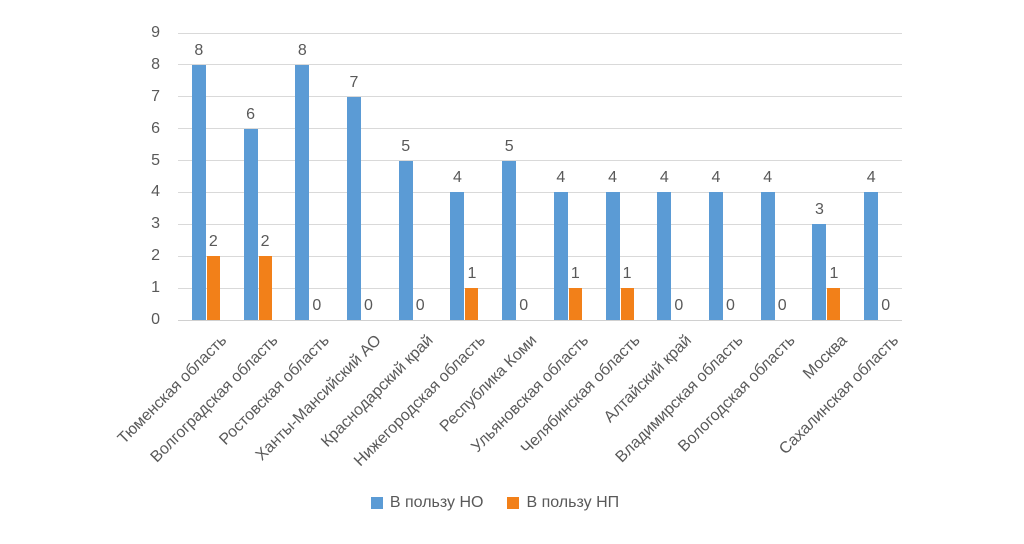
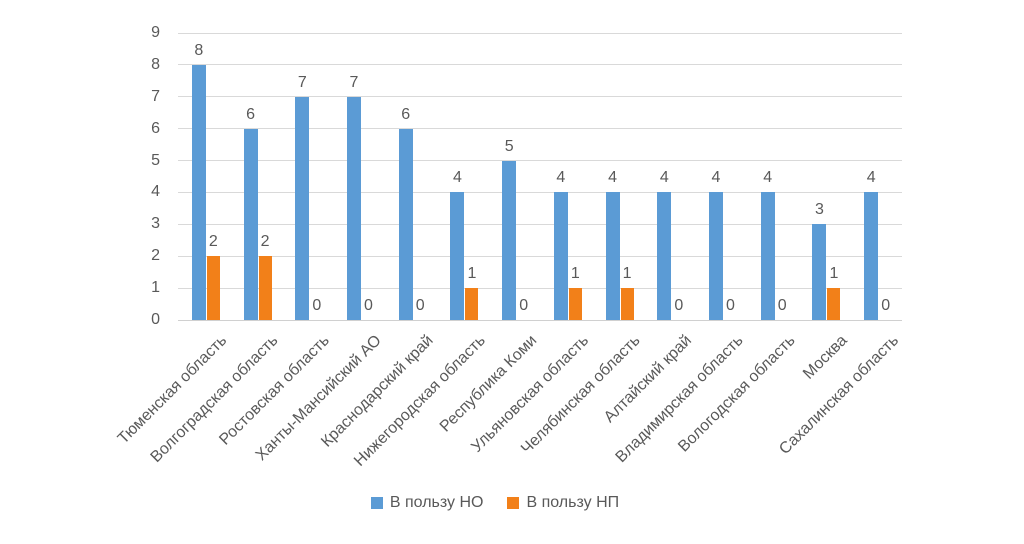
В пользу НО/Ростовская область: 8 -> 7
В пользу НО/Краснодарский край: 5 -> 6
